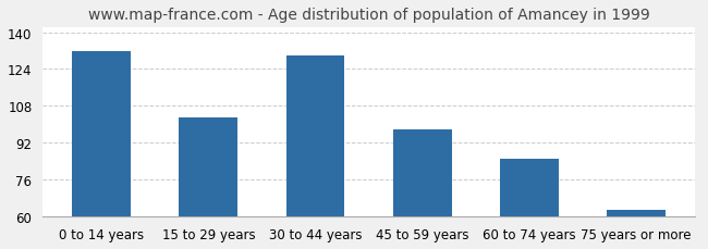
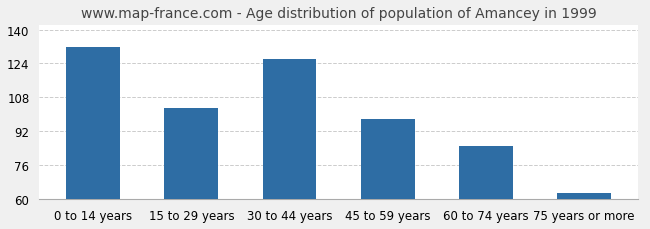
30 to 44 years: 130 -> 126
